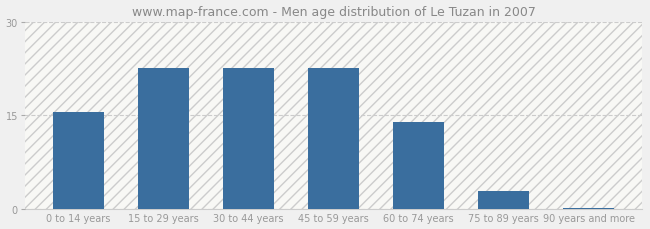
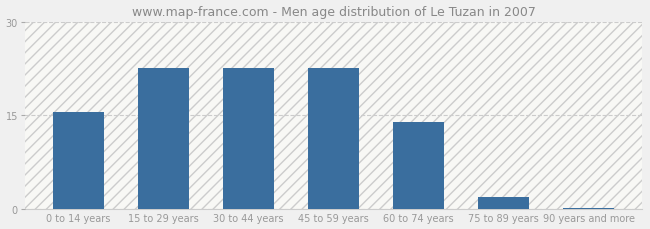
75 to 89 years: 3.0 -> 2.0
